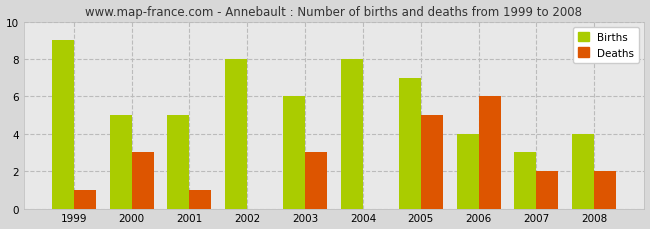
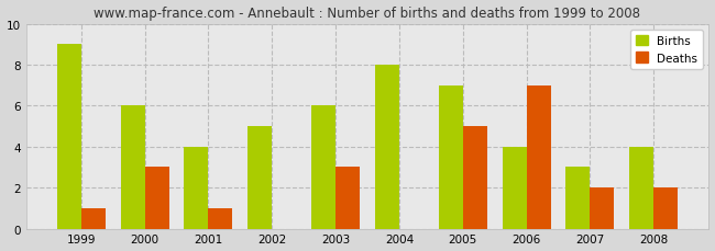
Births/2000: 5 -> 6
Births/2001: 5 -> 4
Births/2002: 8 -> 5
Deaths/2006: 6 -> 7
